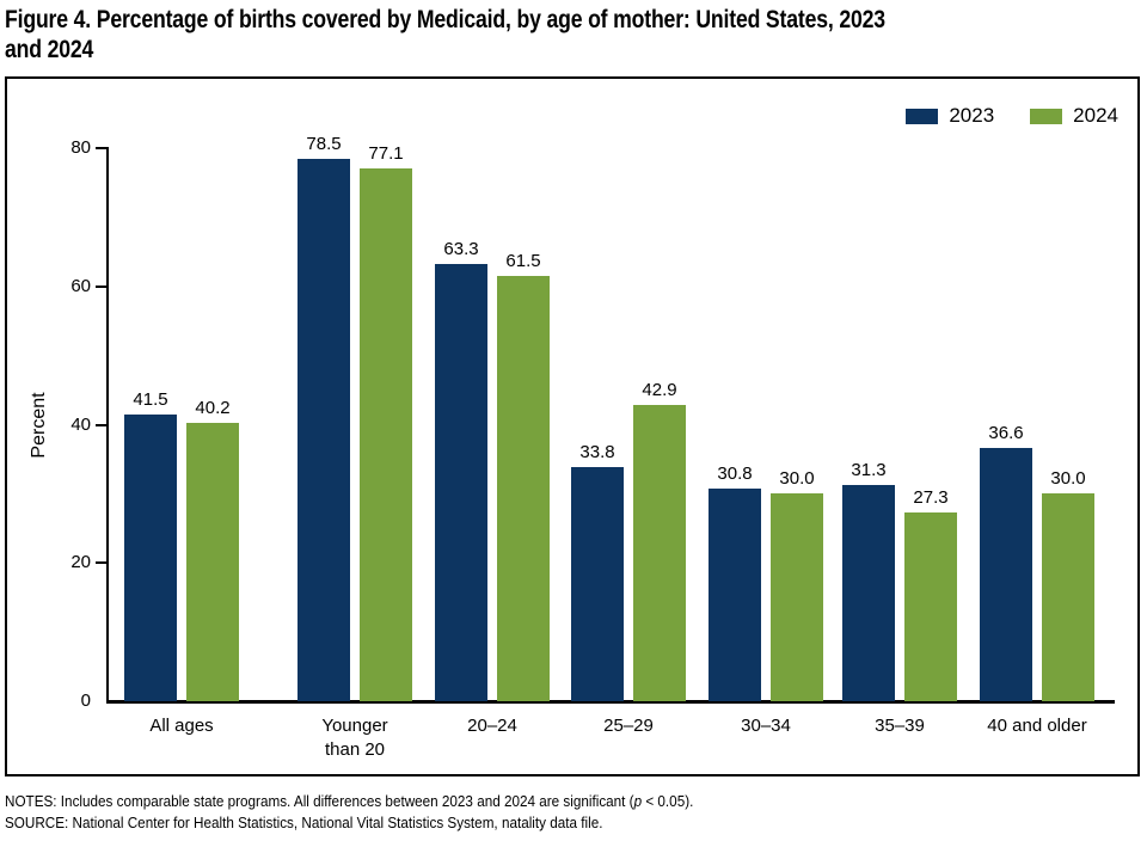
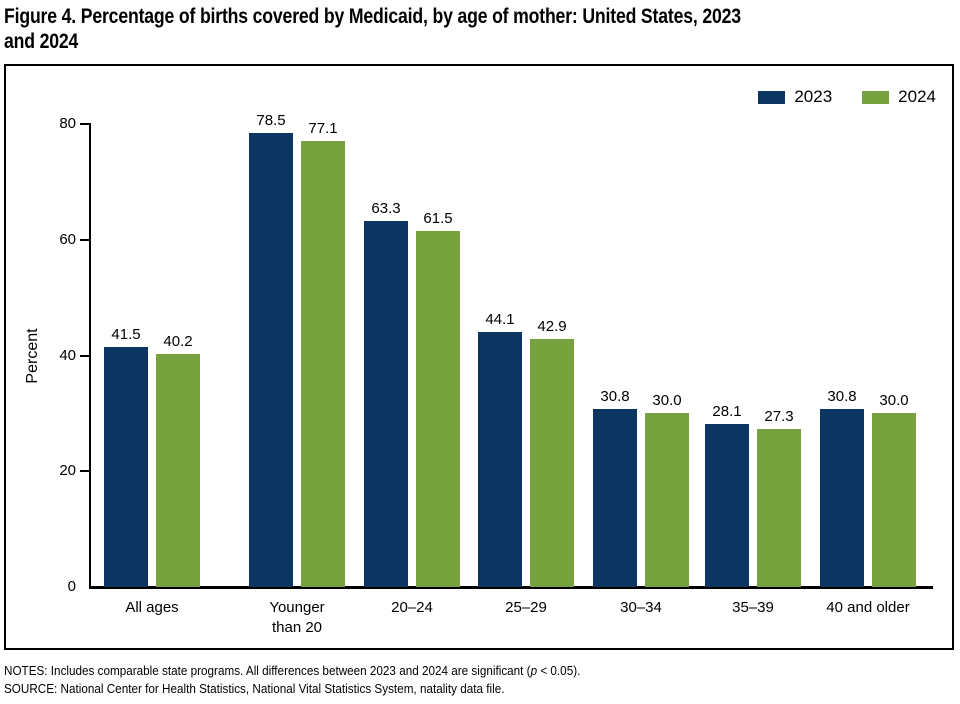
2023/25–29: 33.8 -> 44.1
2023/35–39: 31.3 -> 28.1
2023/40 and older: 36.6 -> 30.8
